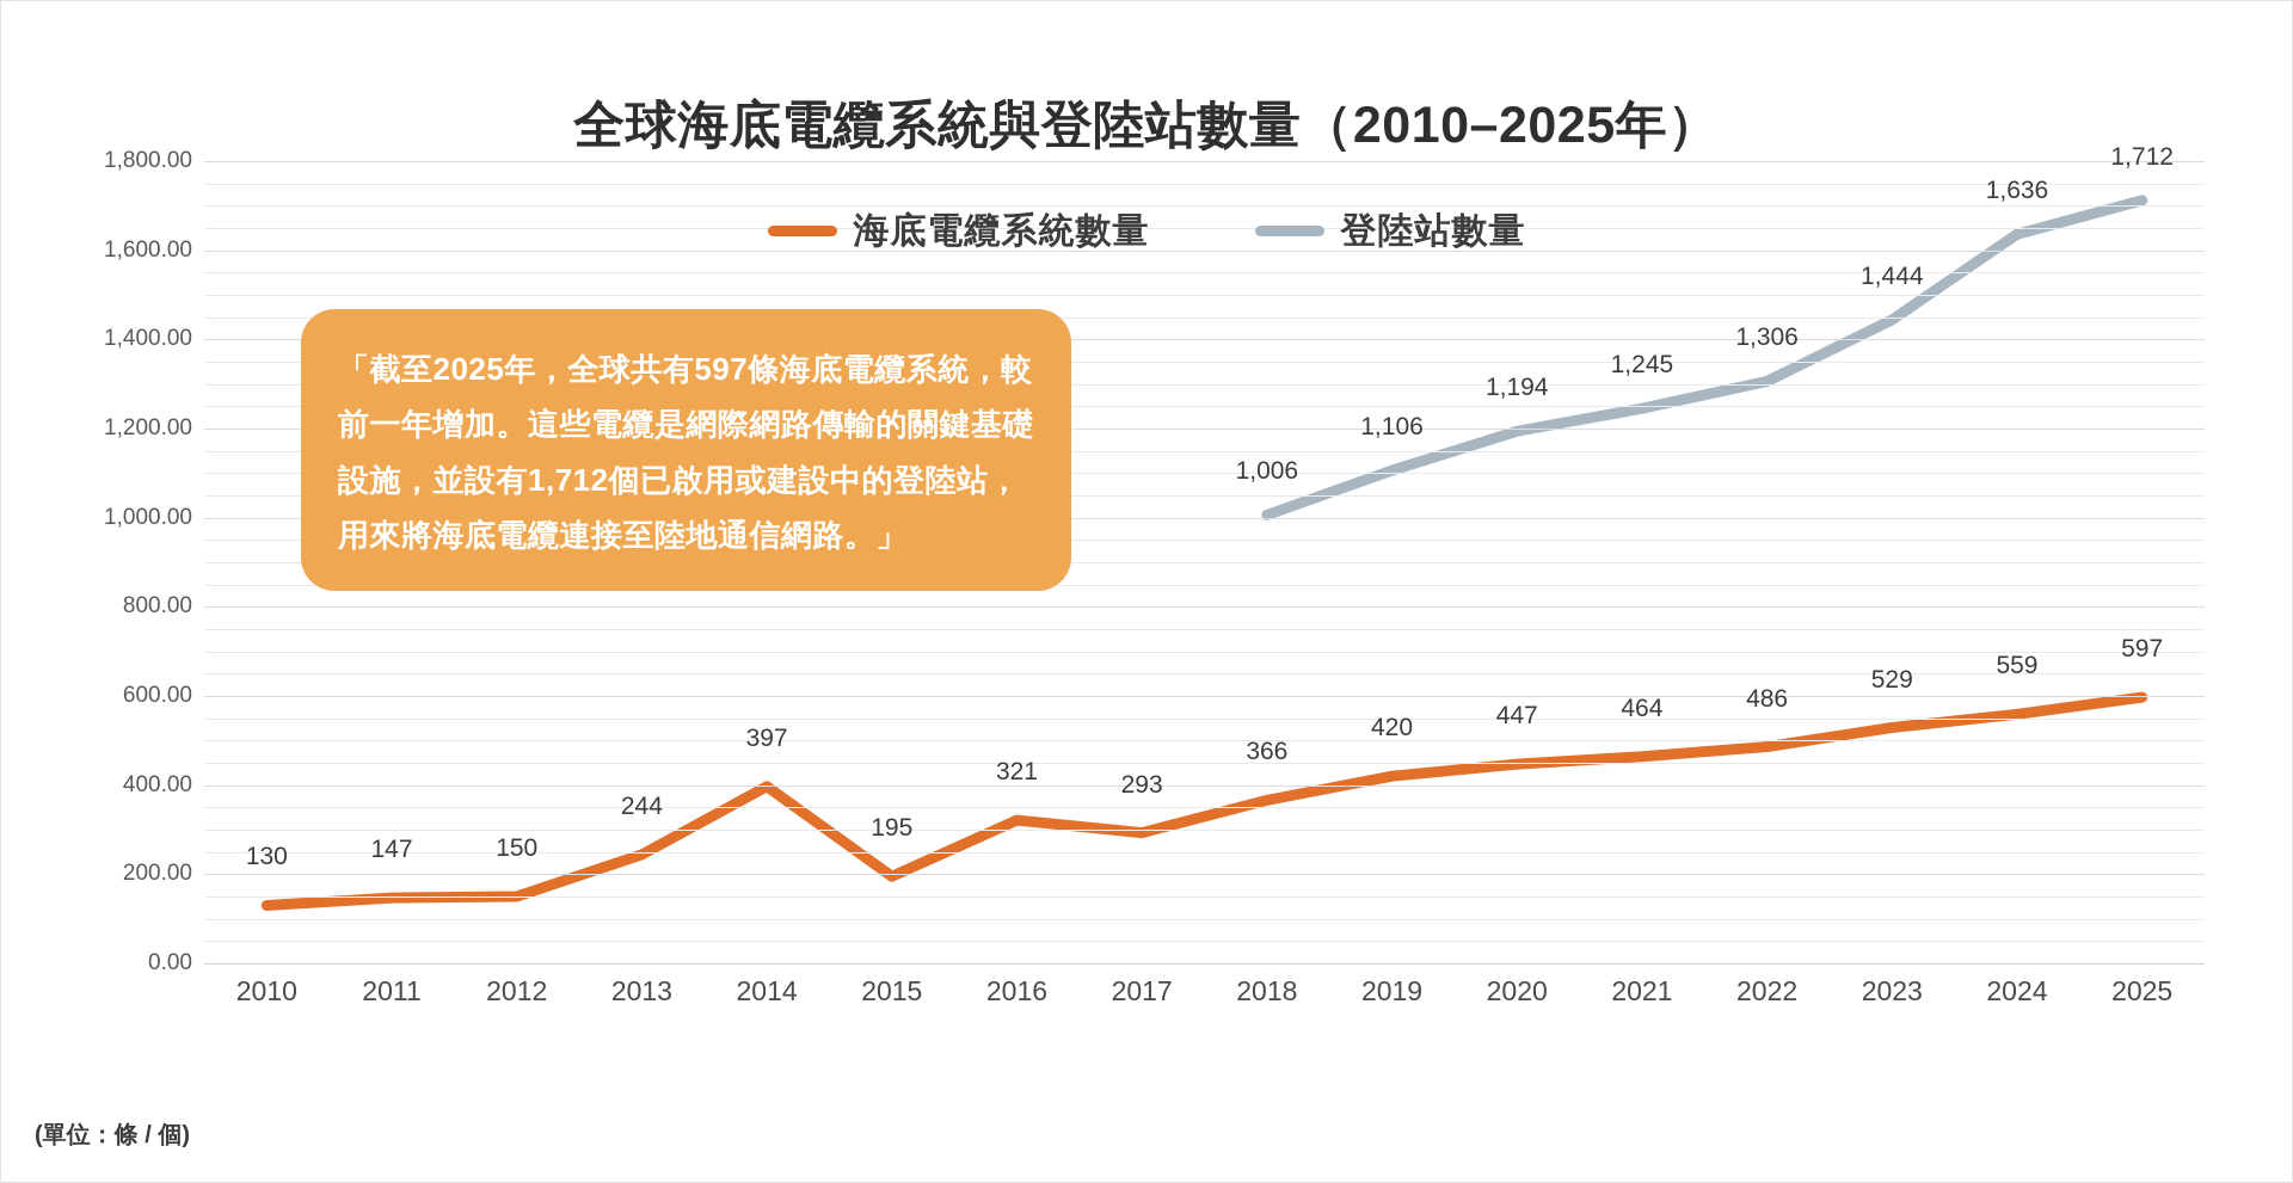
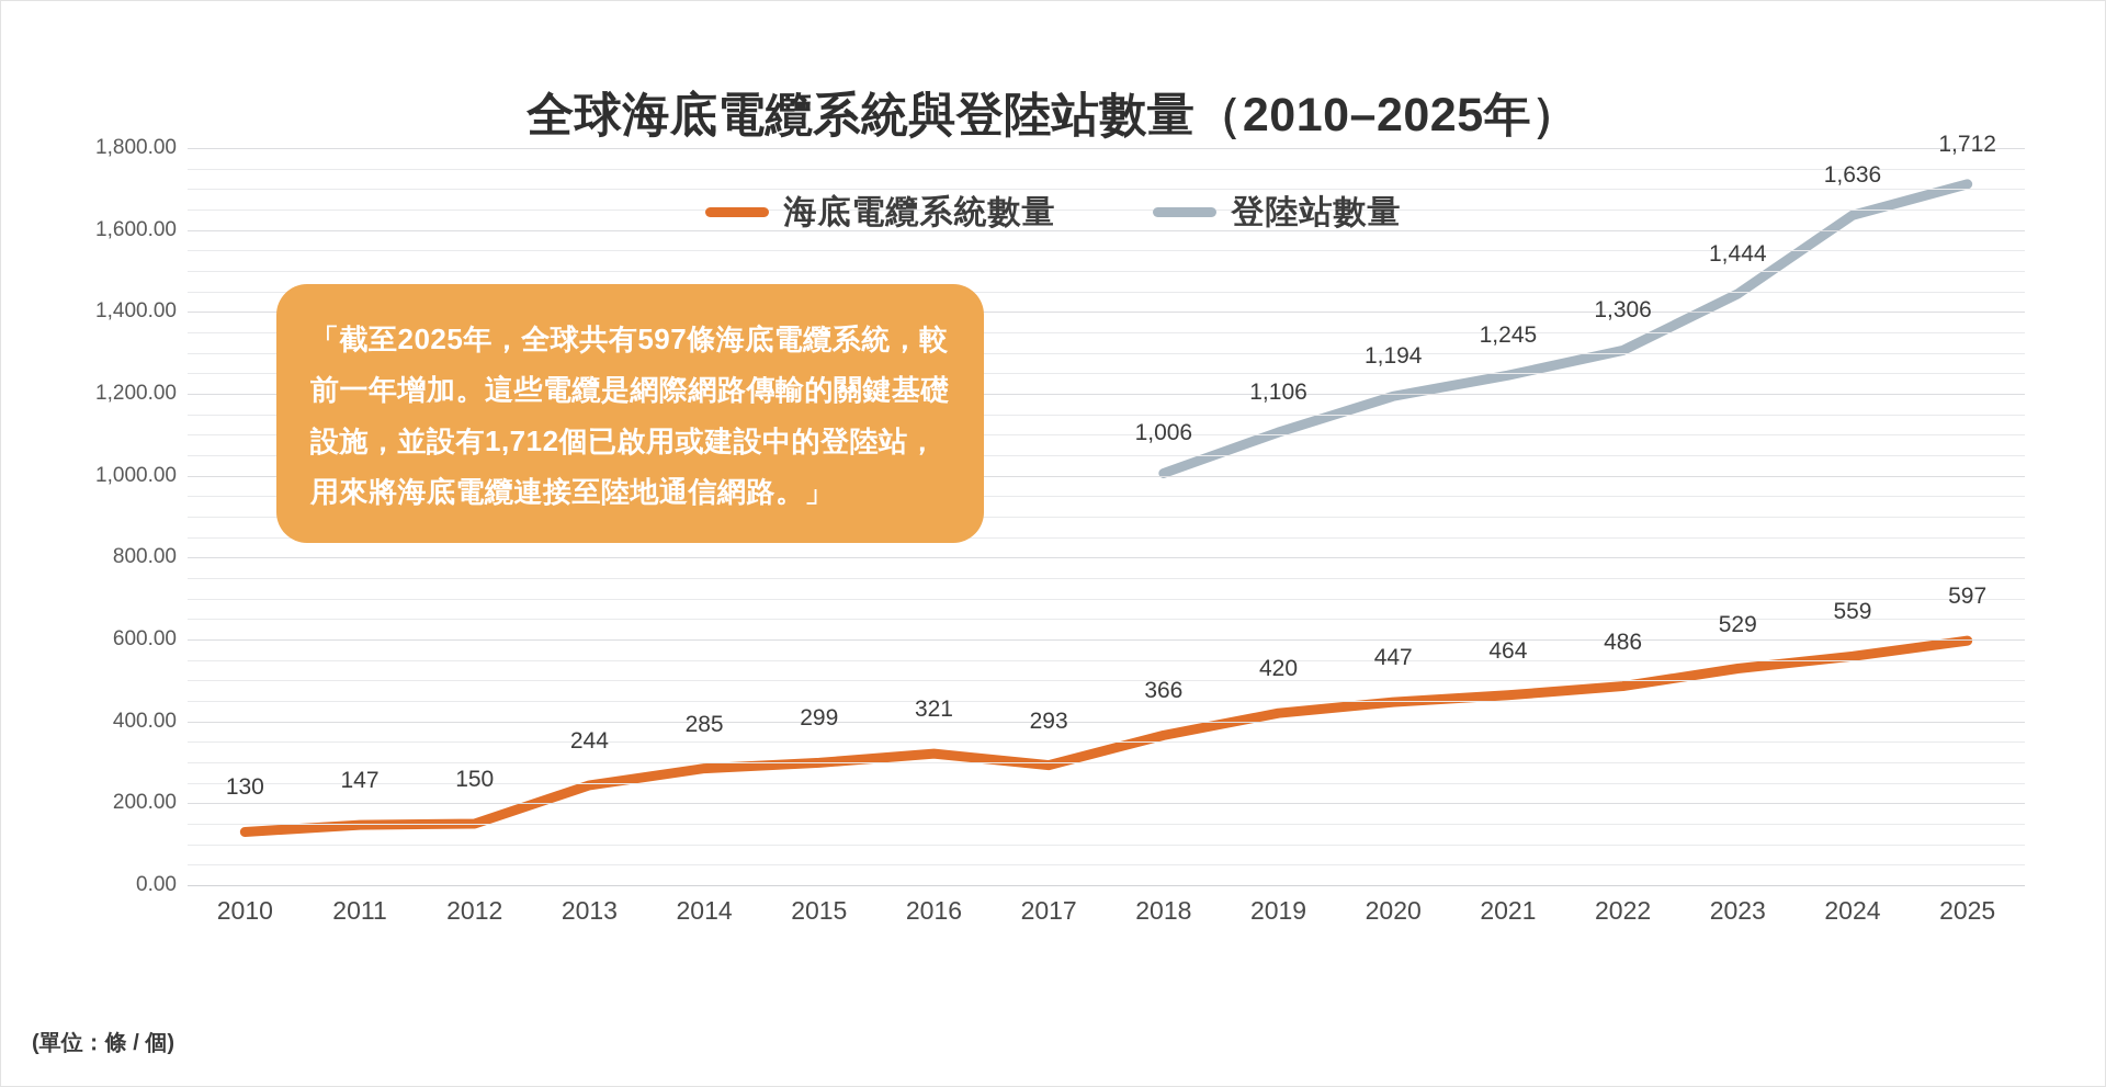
海底電纜系統數量/2014: 397 -> 285
海底電纜系統數量/2015: 195 -> 299
